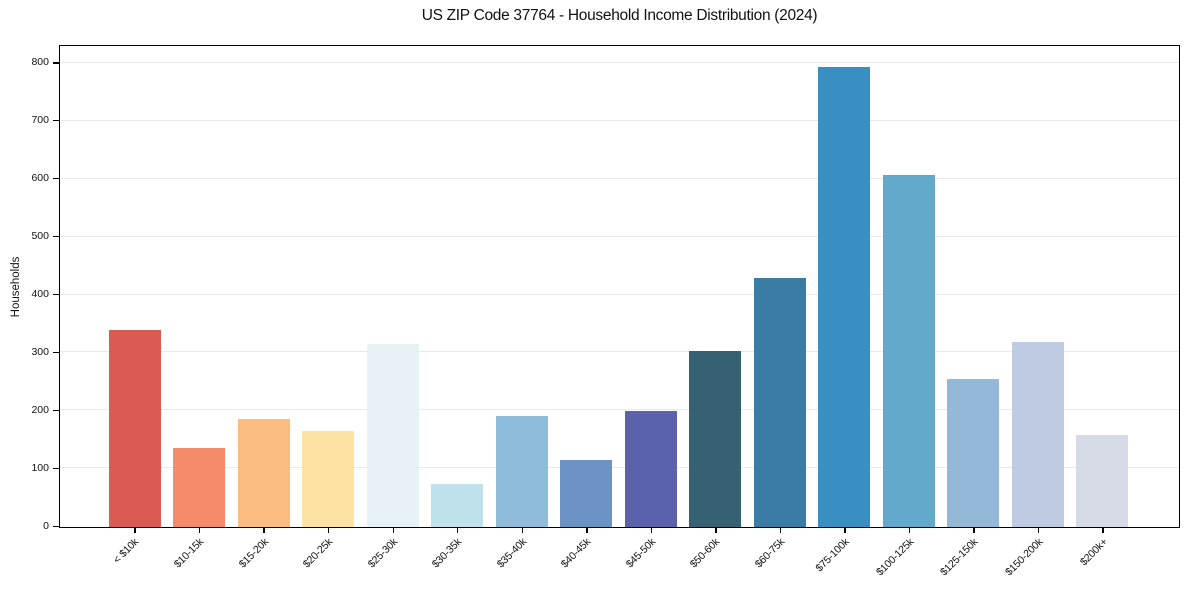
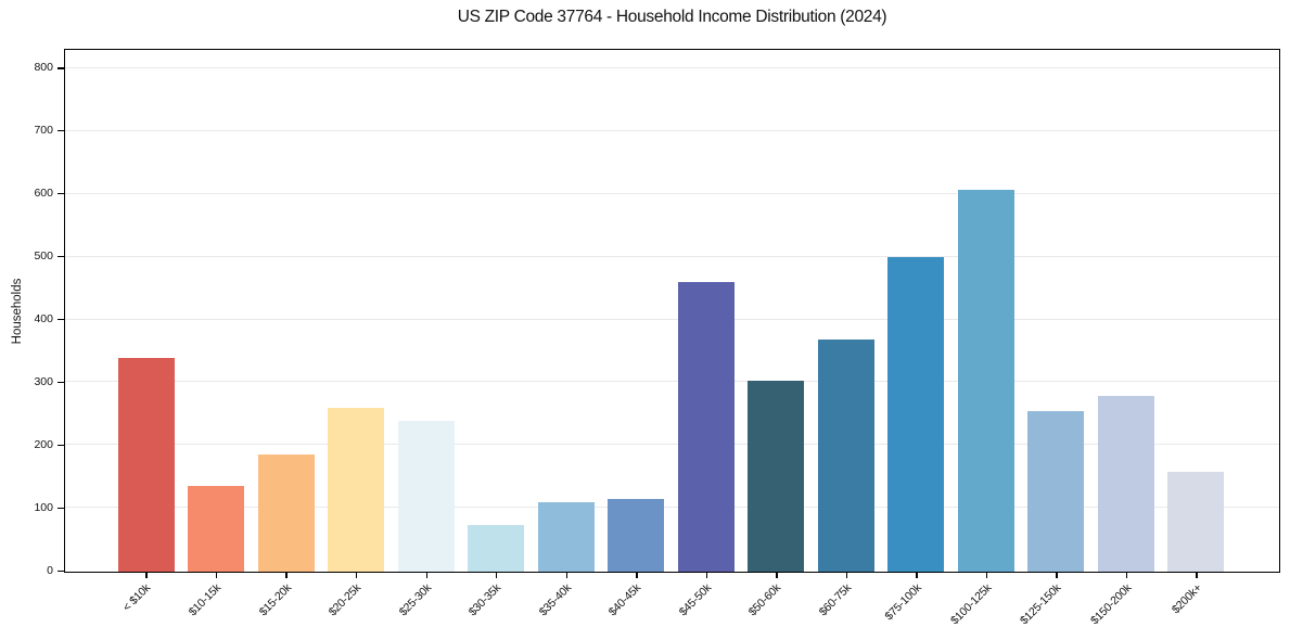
$20-25k: 160 -> 260
$25-30k: 320 -> 240
$35-40k: 190 -> 110
$45-50k: 200 -> 460
$60-75k: 430 -> 370
$75-100k: 790 -> 500
$150-200k: 320 -> 280
